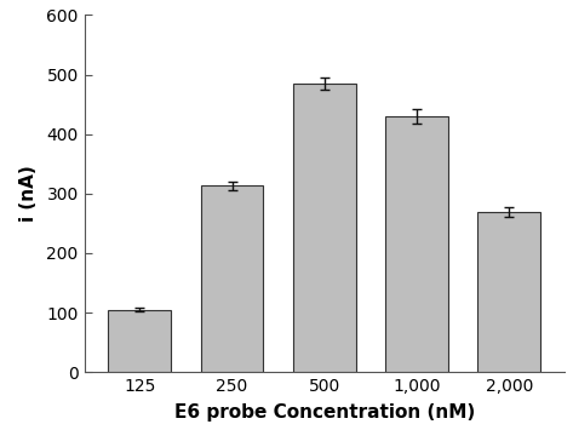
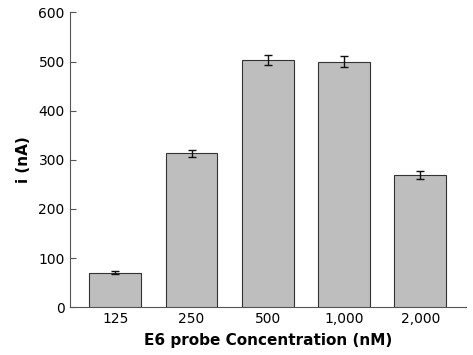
125: 105 -> 70
500: 485 -> 504
1,000: 430 -> 500
